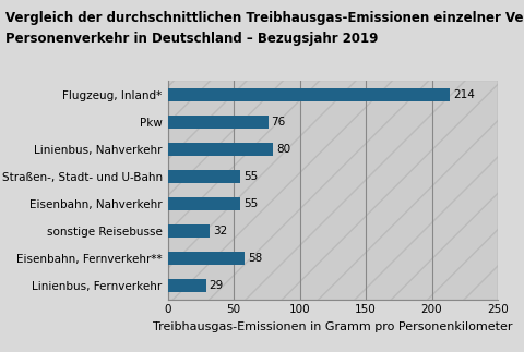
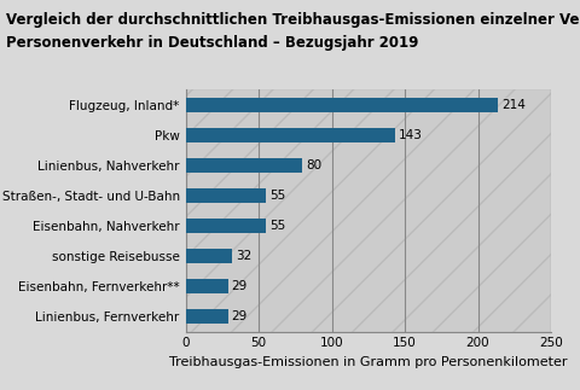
Pkw: 76 -> 143
Eisenbahn, Fernverkehr**: 58 -> 29
